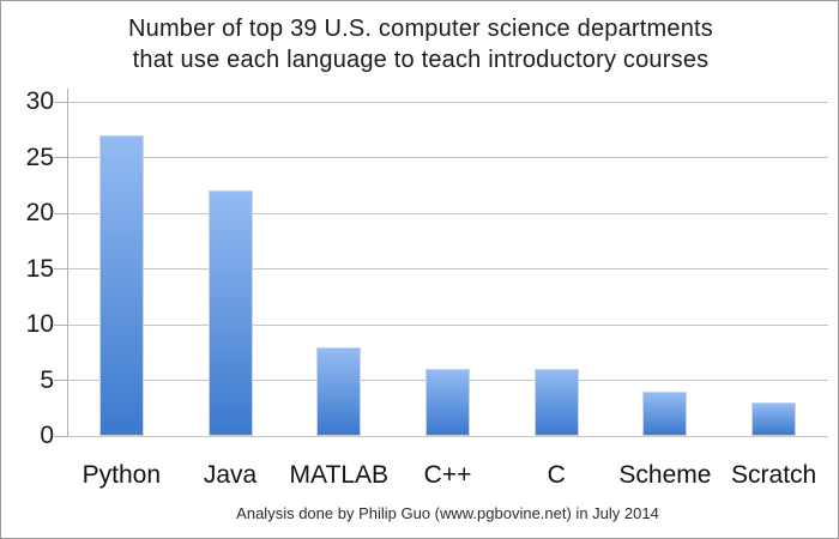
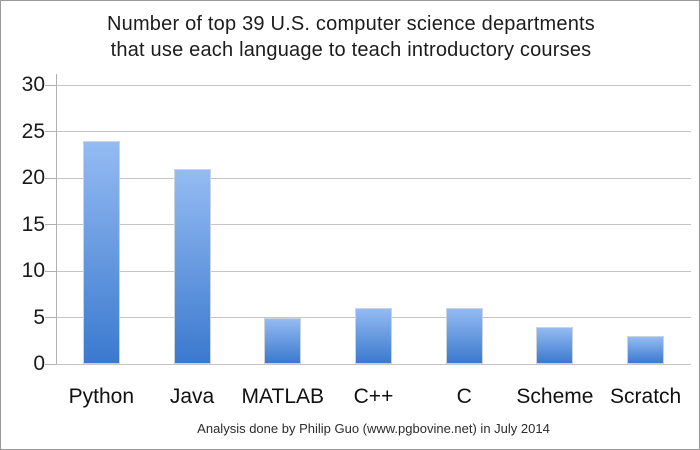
Python: 27 -> 24
Java: 22 -> 21
MATLAB: 8 -> 5
